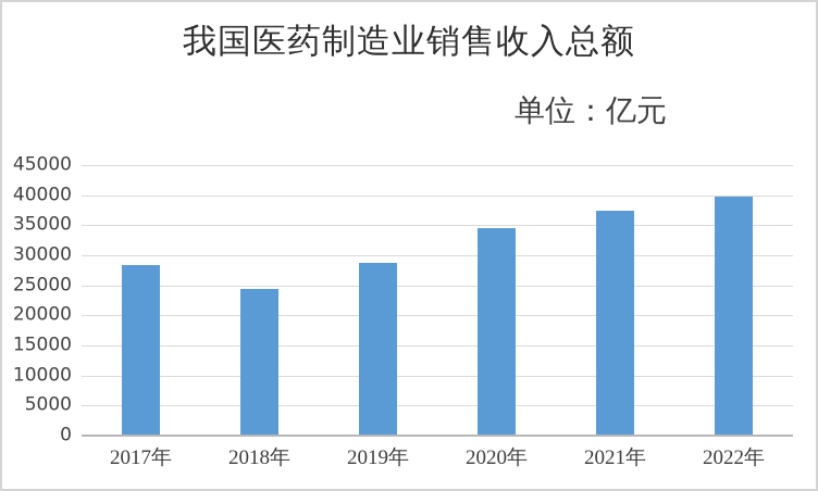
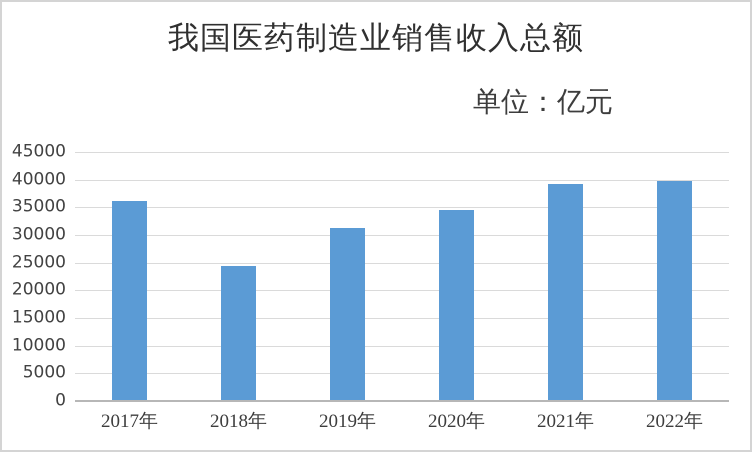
2017年: 28000 -> 36000
2019年: 28000 -> 31000
2021年: 37000 -> 39000
